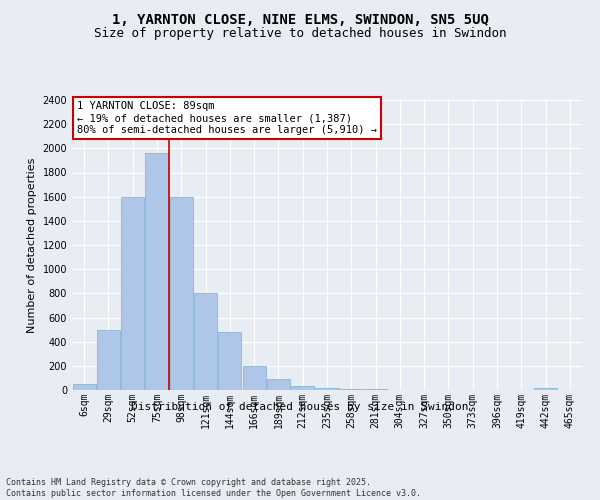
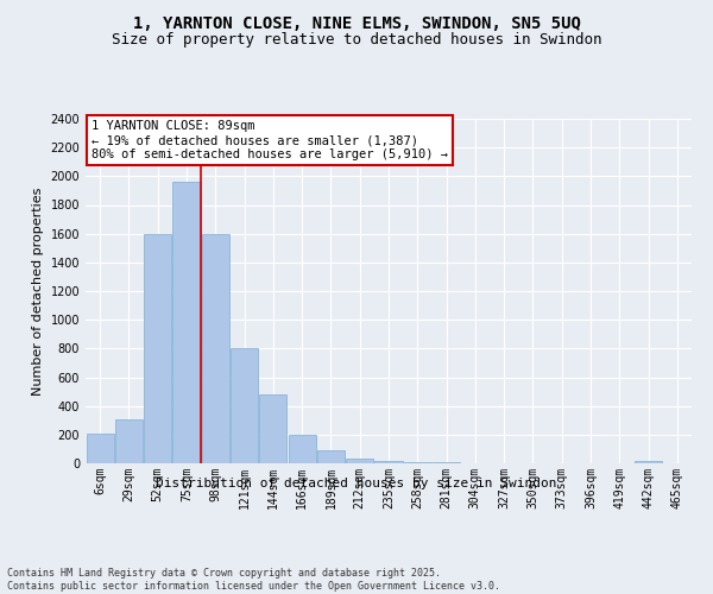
6sqm: 50 -> 210
29sqm: 500 -> 310
